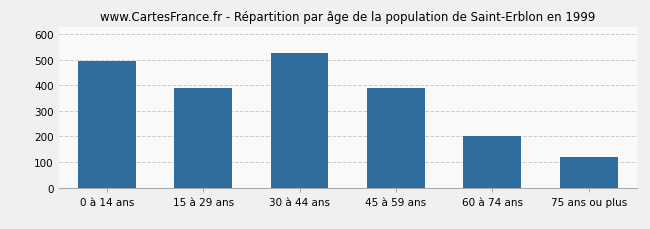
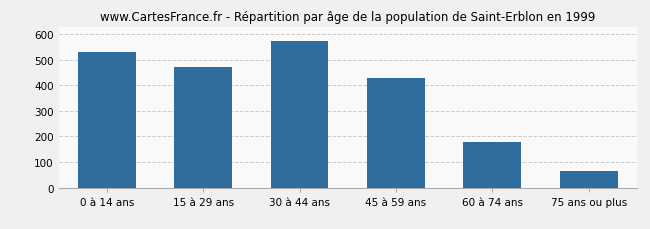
0 à 14 ans: 495 -> 530
15 à 29 ans: 390 -> 470
30 à 44 ans: 525 -> 575
45 à 59 ans: 390 -> 430
60 à 74 ans: 200 -> 180
75 ans ou plus: 120 -> 65
